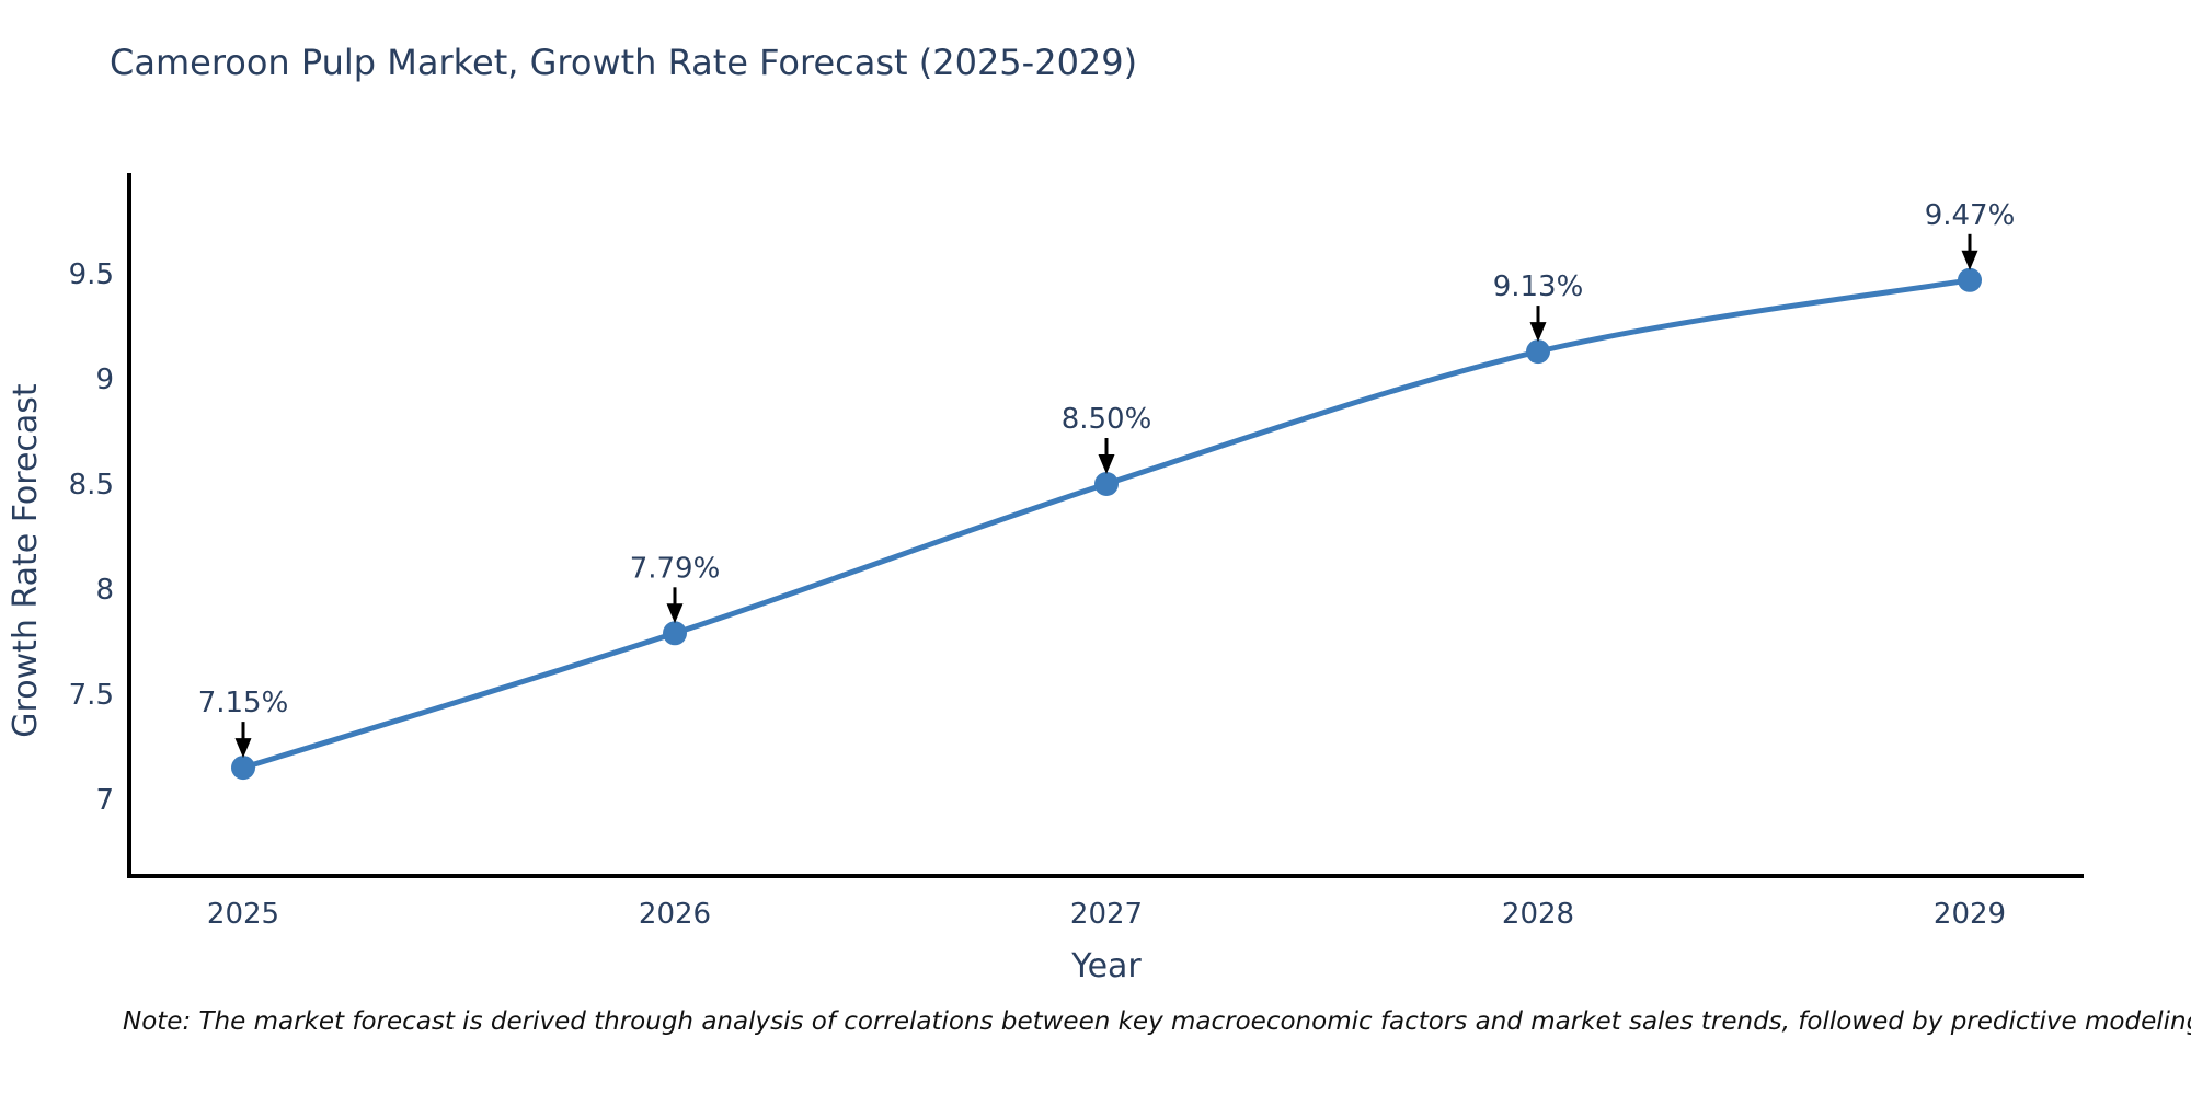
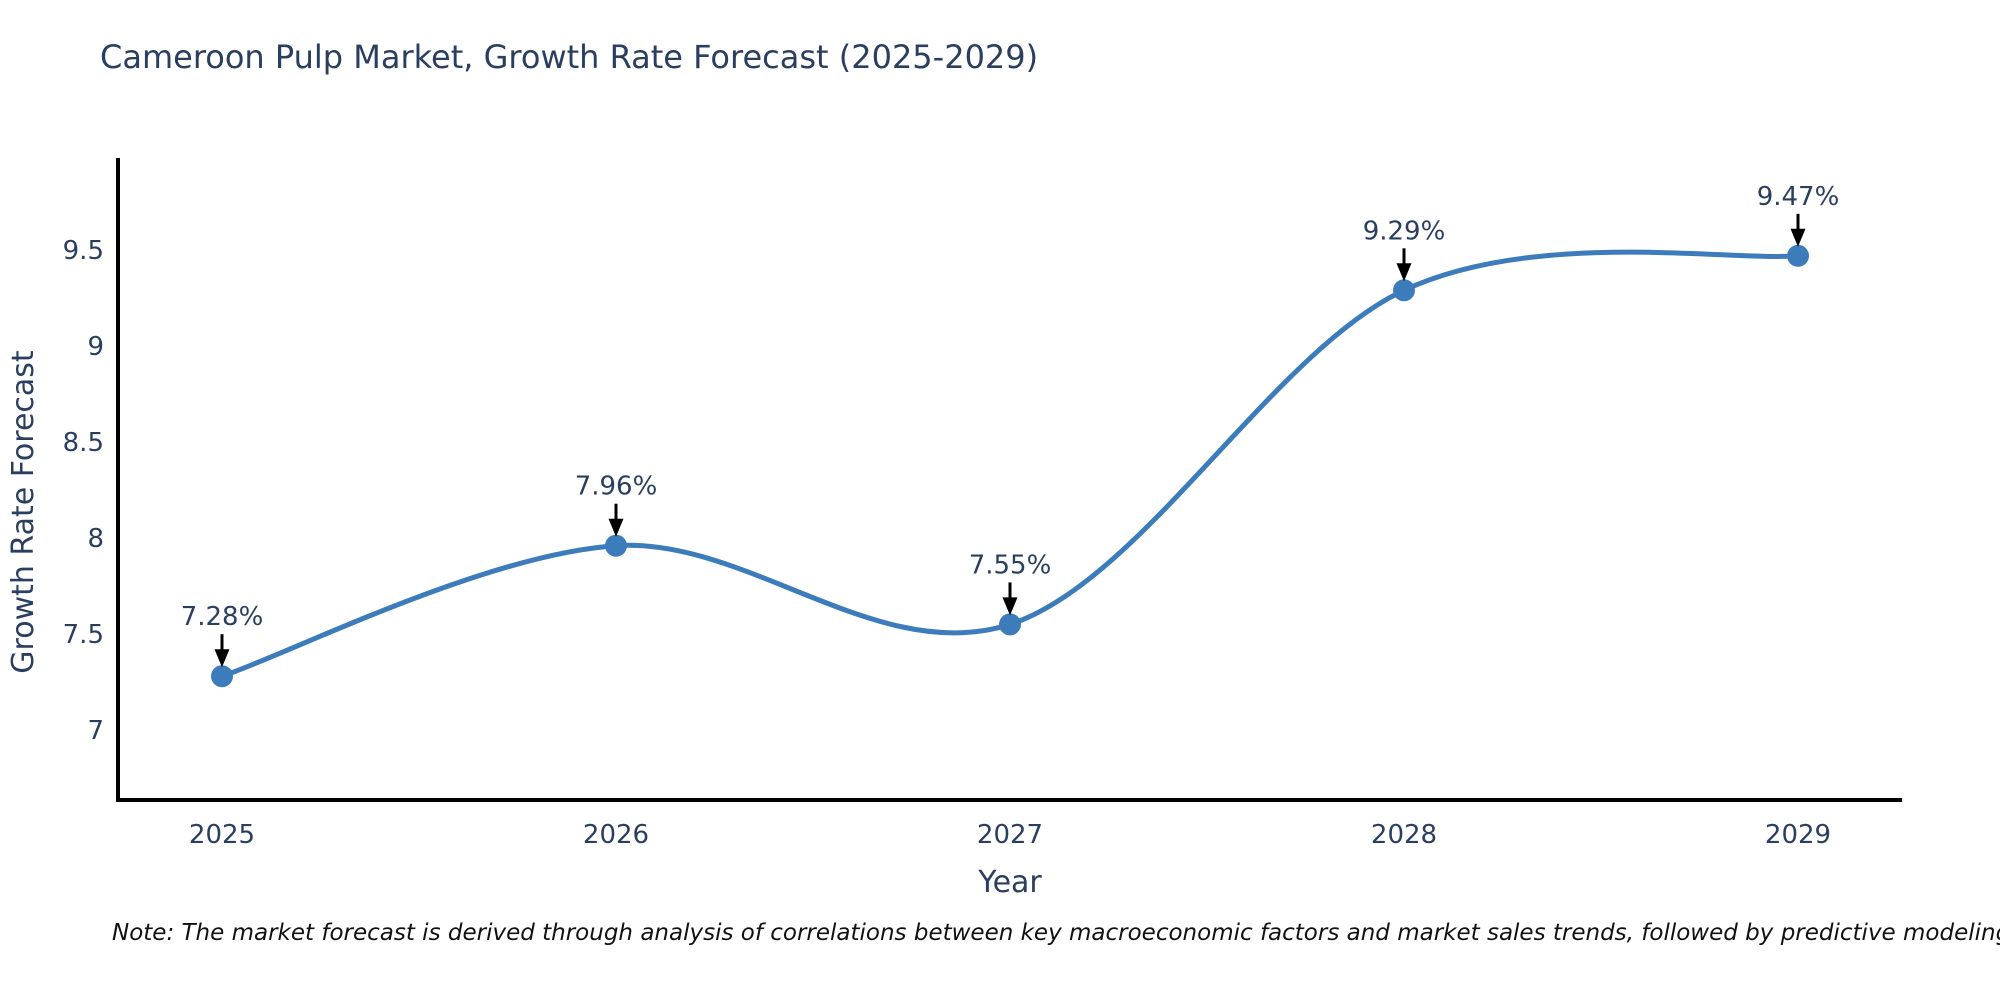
2025: 7.15% -> 7.28%
2026: 7.79% -> 7.96%
2027: 8.50% -> 7.55%
2028: 9.13% -> 9.29%
